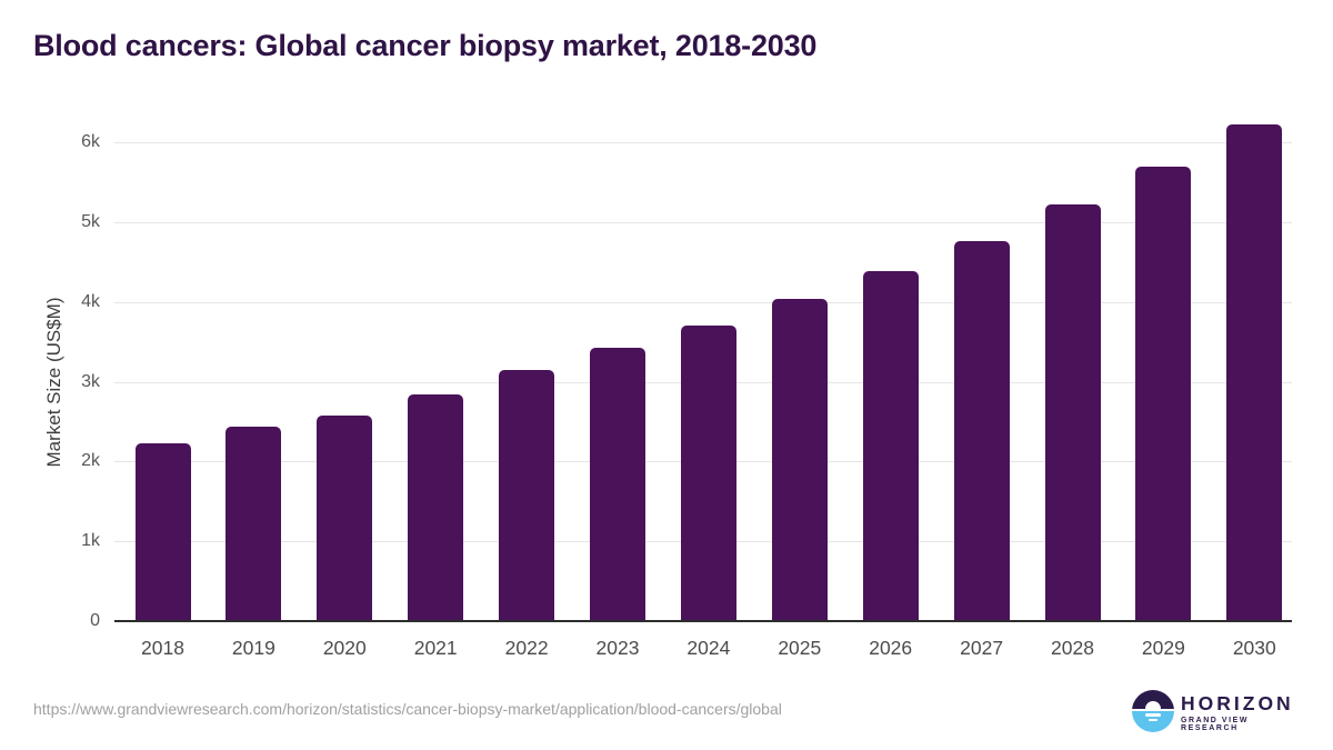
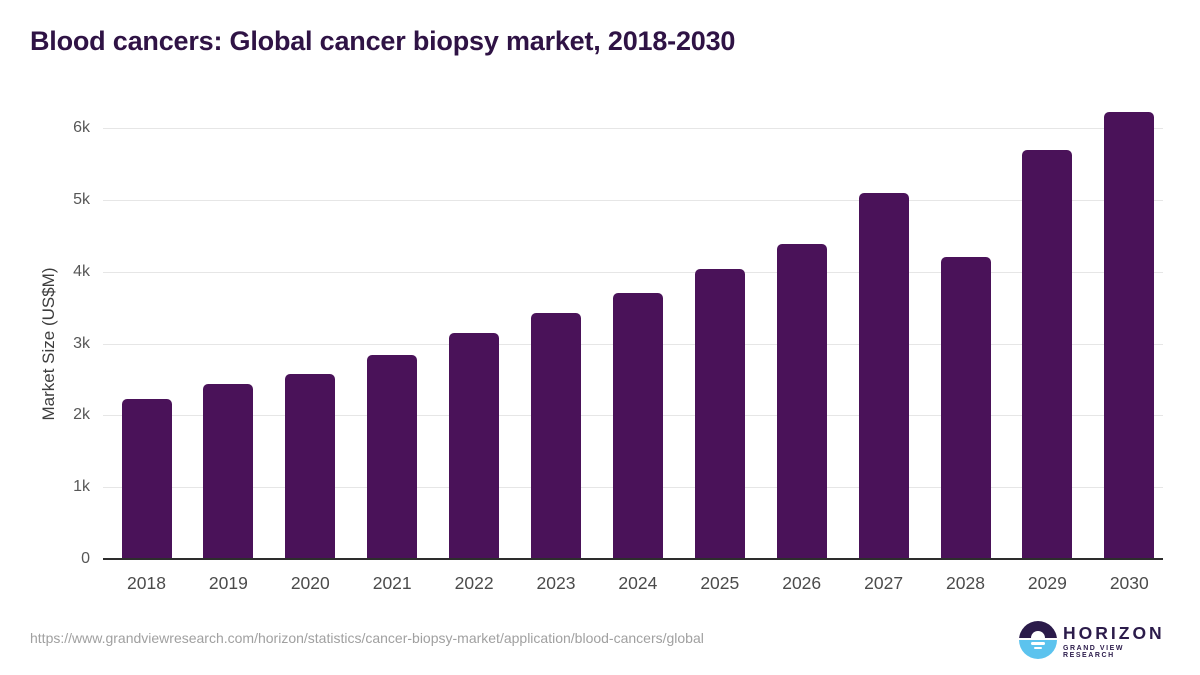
2027: 4.8k -> 5.1k
2028: 5.2k -> 4.2k
